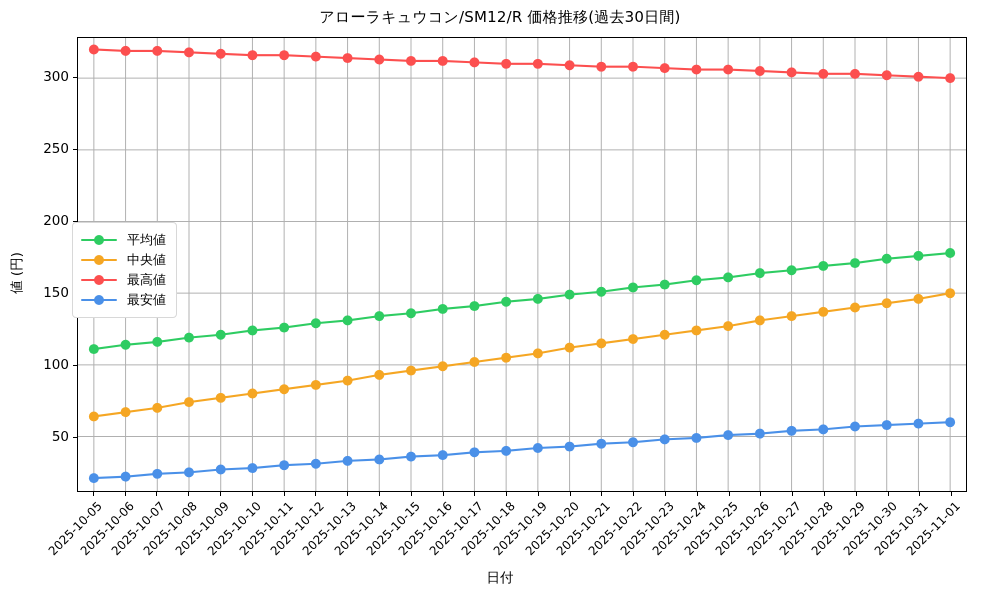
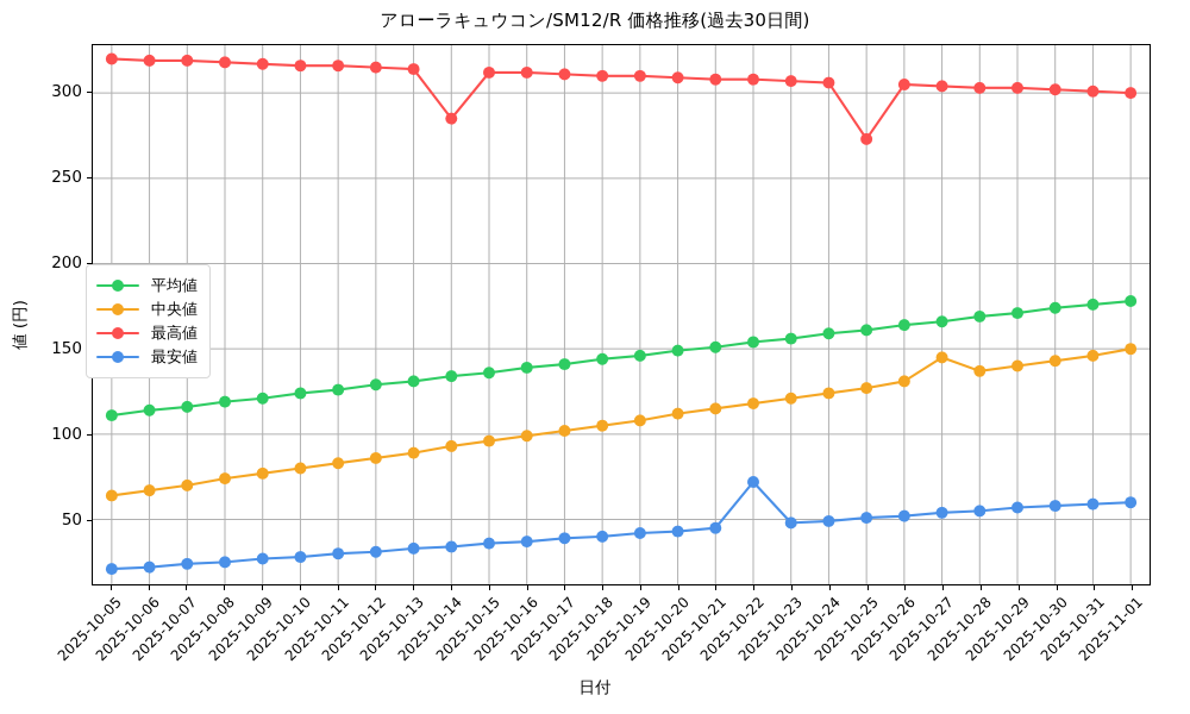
最高値/2025-10-14: 313 -> 285
最安値/2025-10-22: 46 -> 72
最高値/2025-10-25: 306 -> 273
中央値/2025-10-27: 134 -> 145
